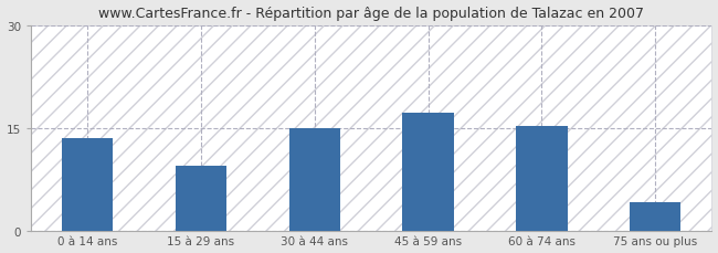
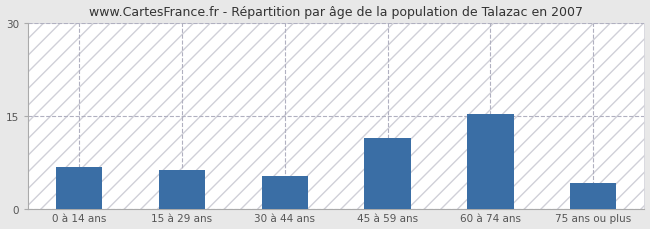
0 à 14 ans: 13.5 -> 6.8
15 à 29 ans: 9.5 -> 6.4
30 à 44 ans: 15.0 -> 5.4
45 à 59 ans: 17.2 -> 11.4
